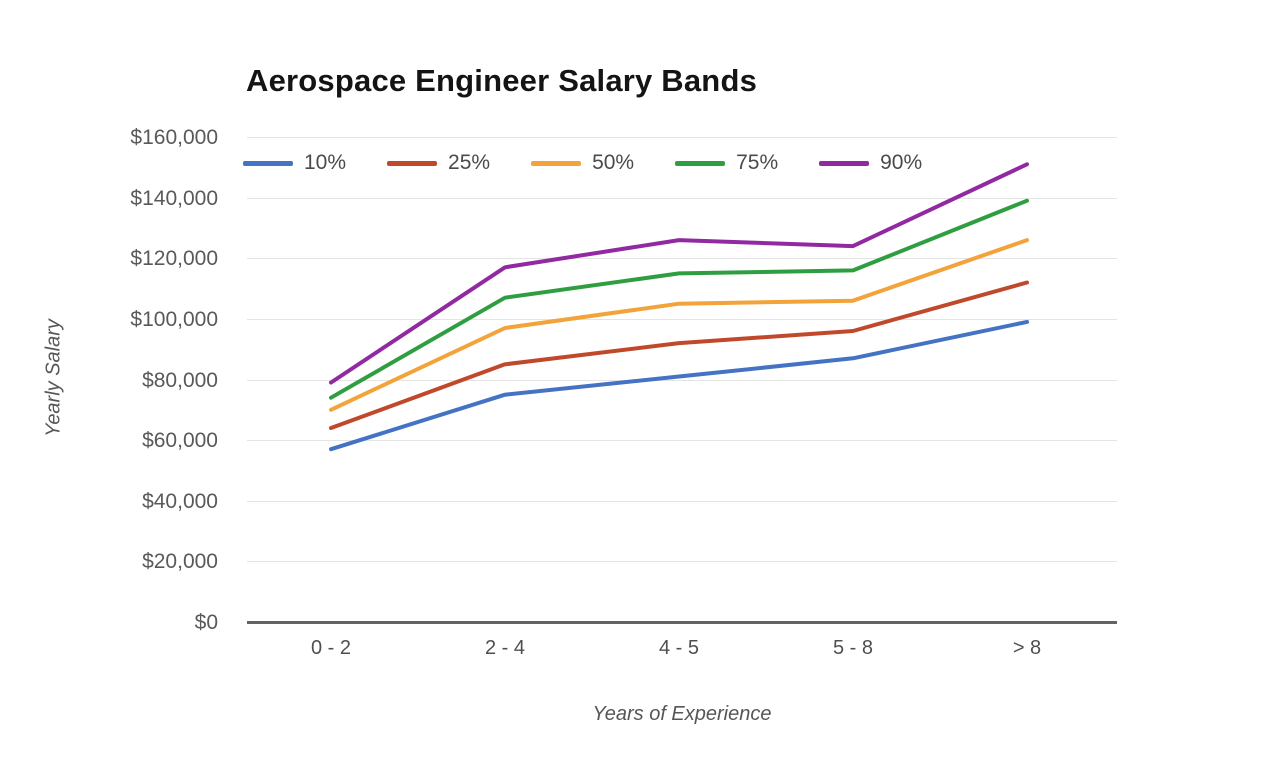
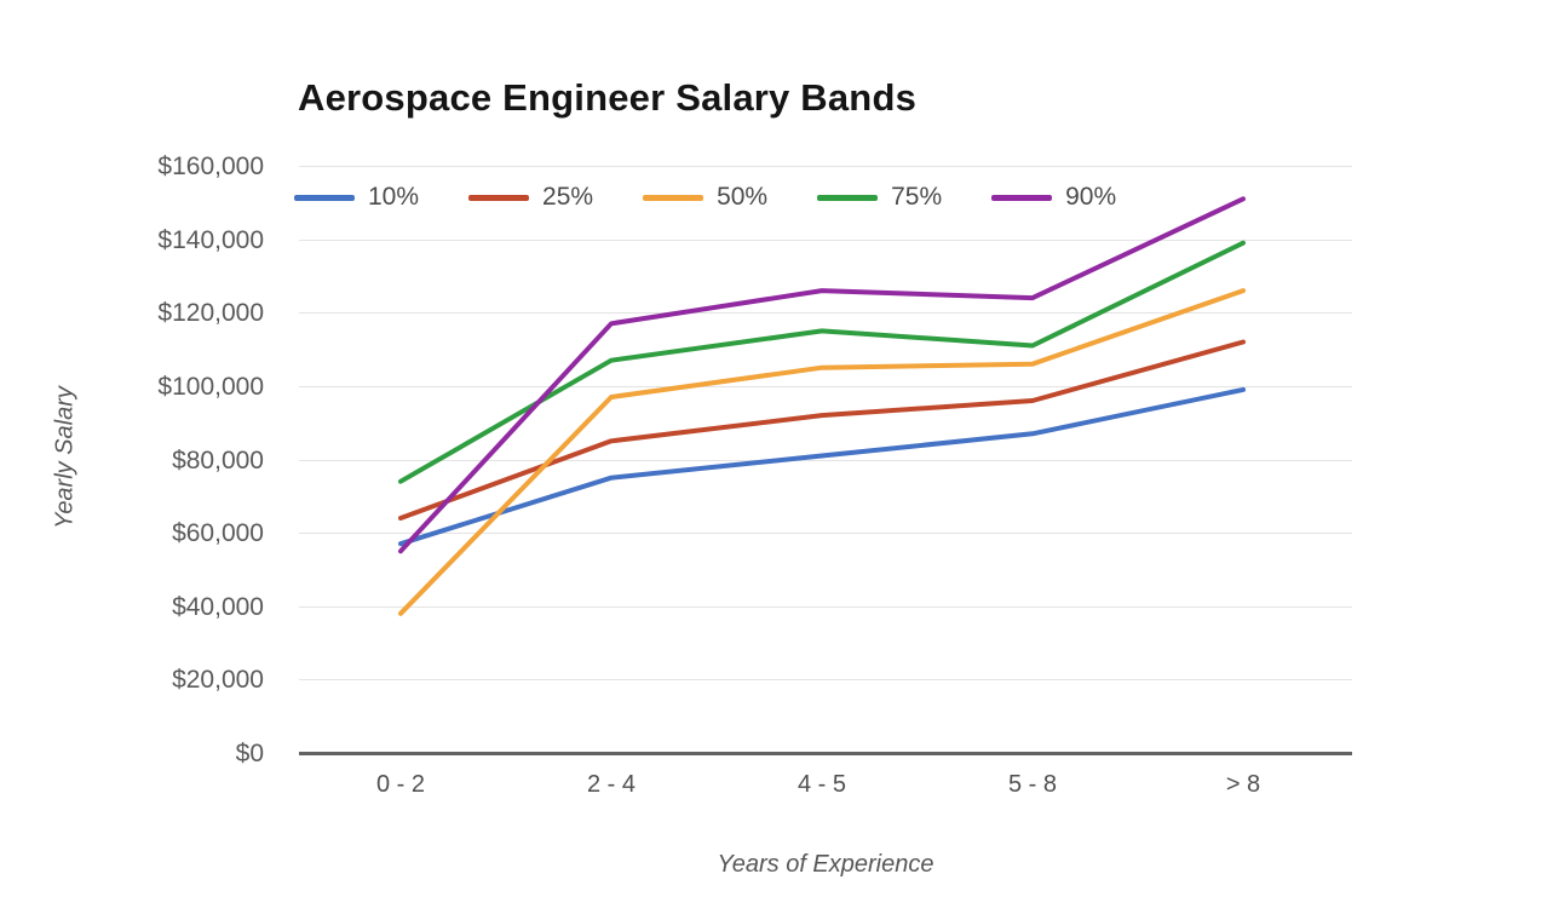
50%/0 - 2: $70000 -> $38000
90%/0 - 2: $79000 -> $55000
75%/5 - 8: $116000 -> $111000
